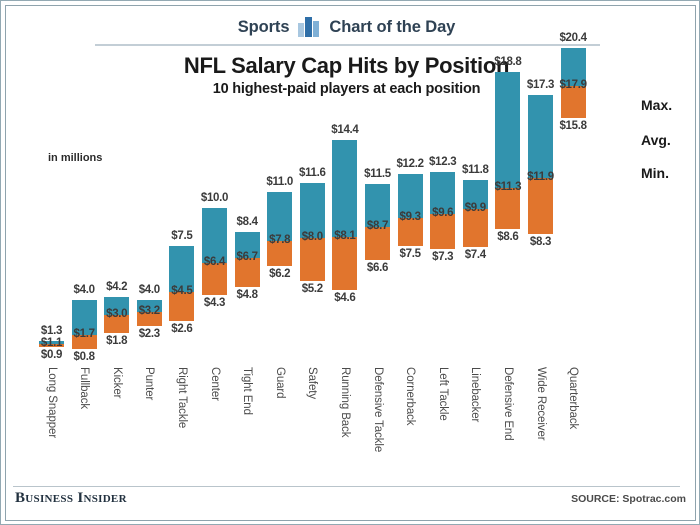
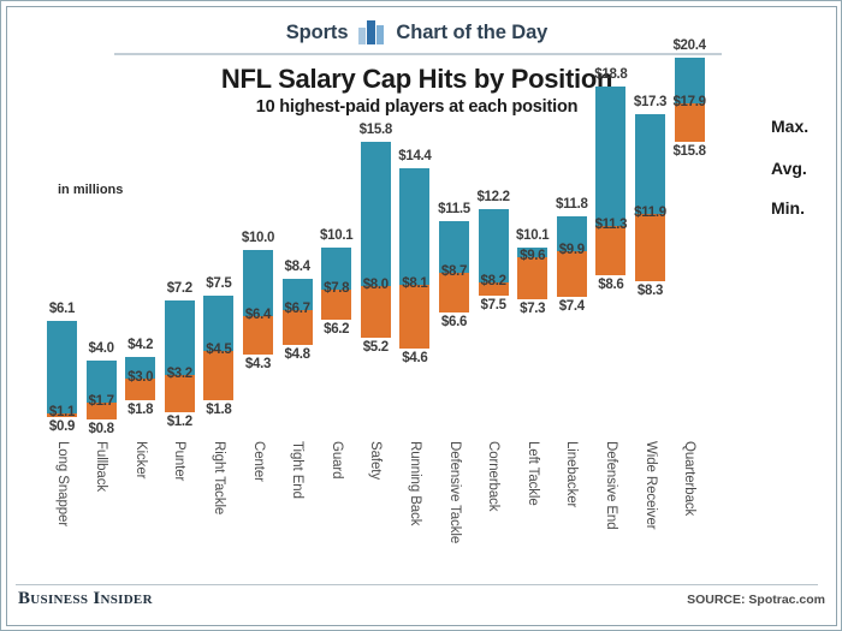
Max./Long Snapper: $1.3 -> $6.1
Max./Punter: $4.0 -> $7.2
Min./Punter: $2.3 -> $1.2
Min./Right Tackle: $2.6 -> $1.8
Max./Guard: $11.0 -> $10.1
Max./Safety: $11.6 -> $15.8
Avg./Cornerback: $9.3 -> $8.2
Max./Left Tackle: $12.3 -> $10.1
